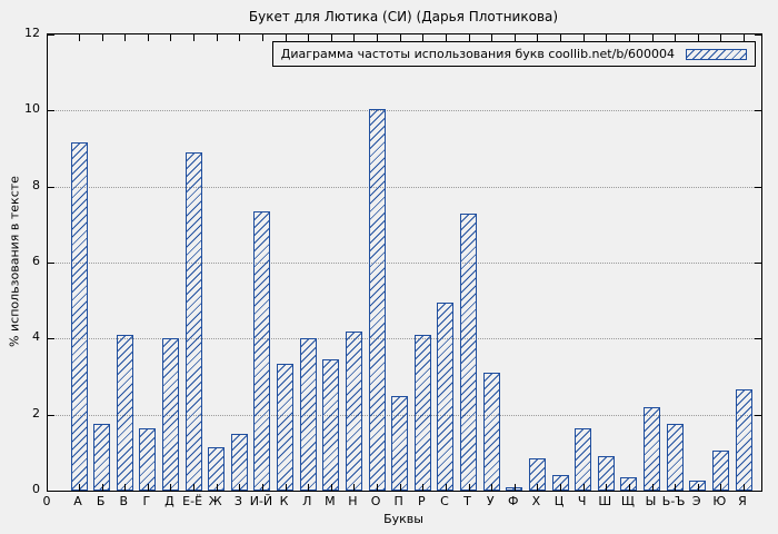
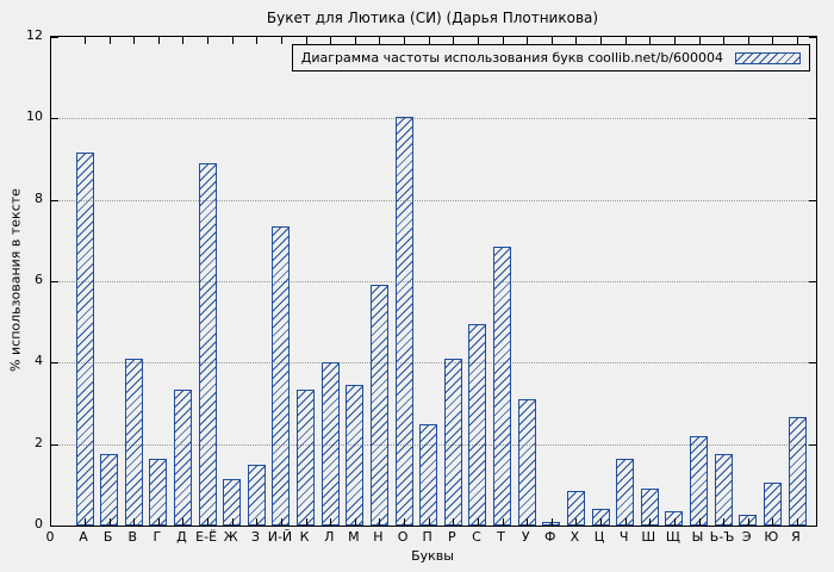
Д: 4.0 -> 3.4
Н: 4.2 -> 5.9
Т: 7.3 -> 6.8
